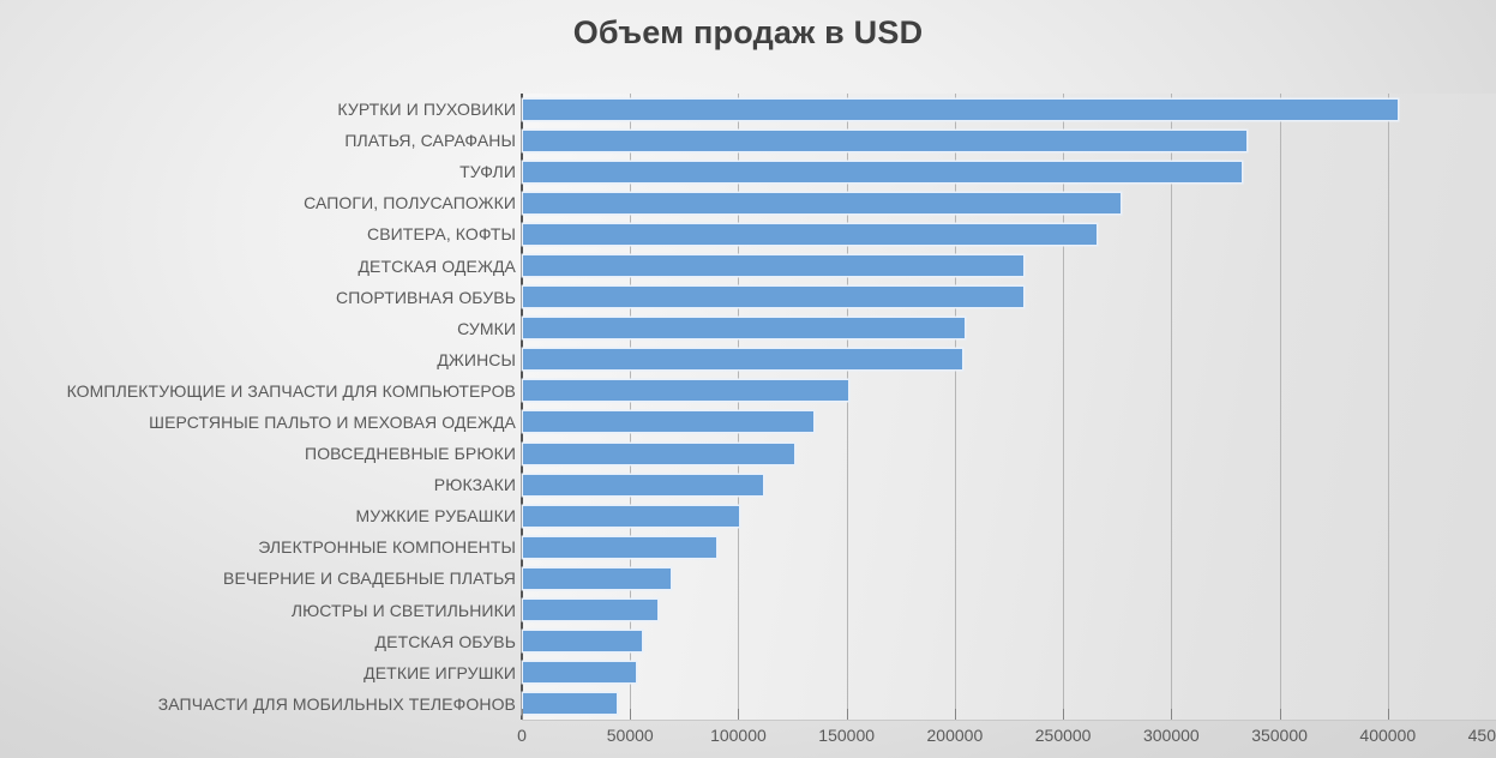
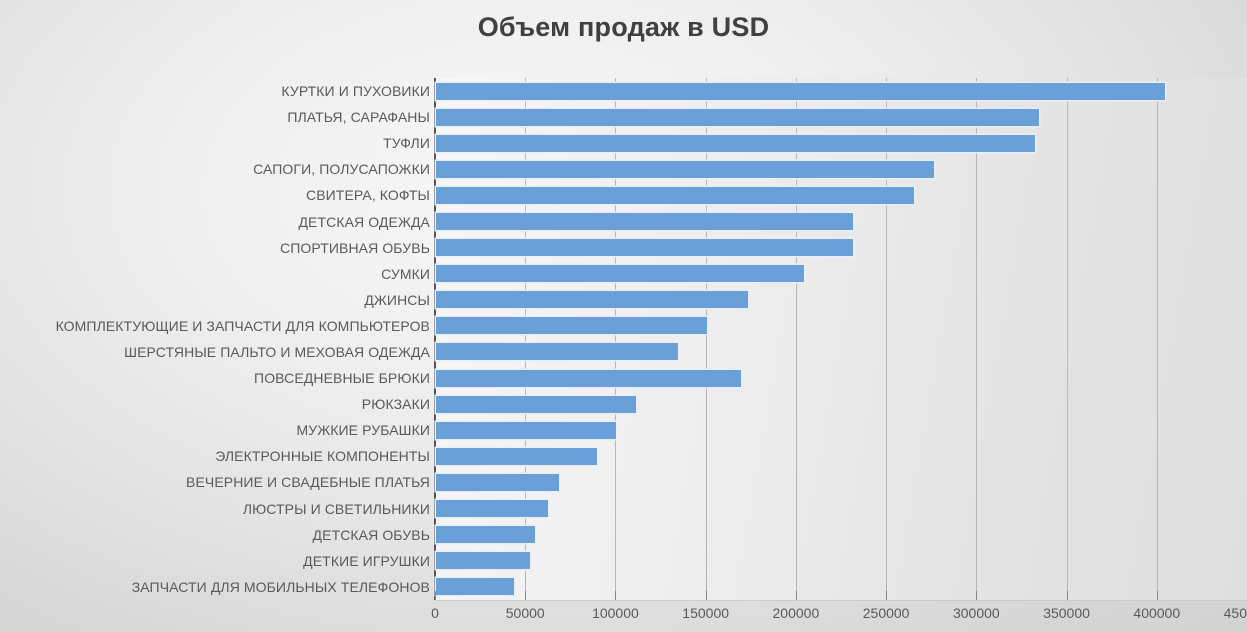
ДЖИНСЫ: 203000 -> 173000
ПОВСЕДНЕВНЫЕ БРЮКИ: 125000 -> 169000
